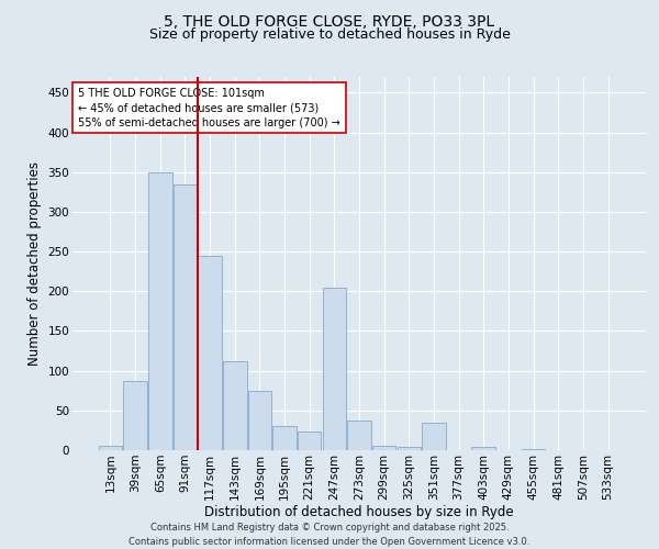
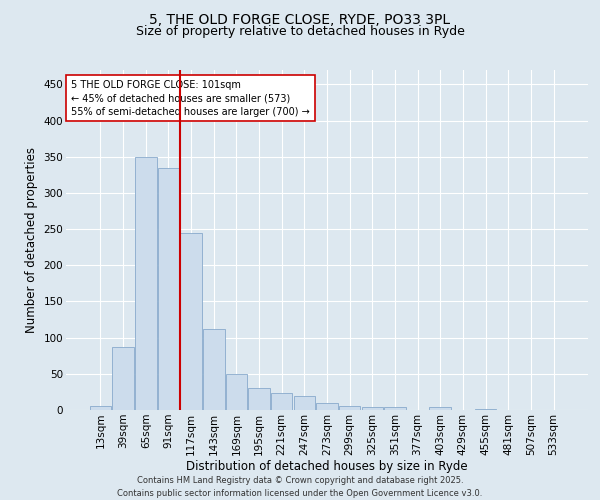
169sqm: 74 -> 50
247sqm: 204 -> 20
273sqm: 38 -> 9
351sqm: 34 -> 4
